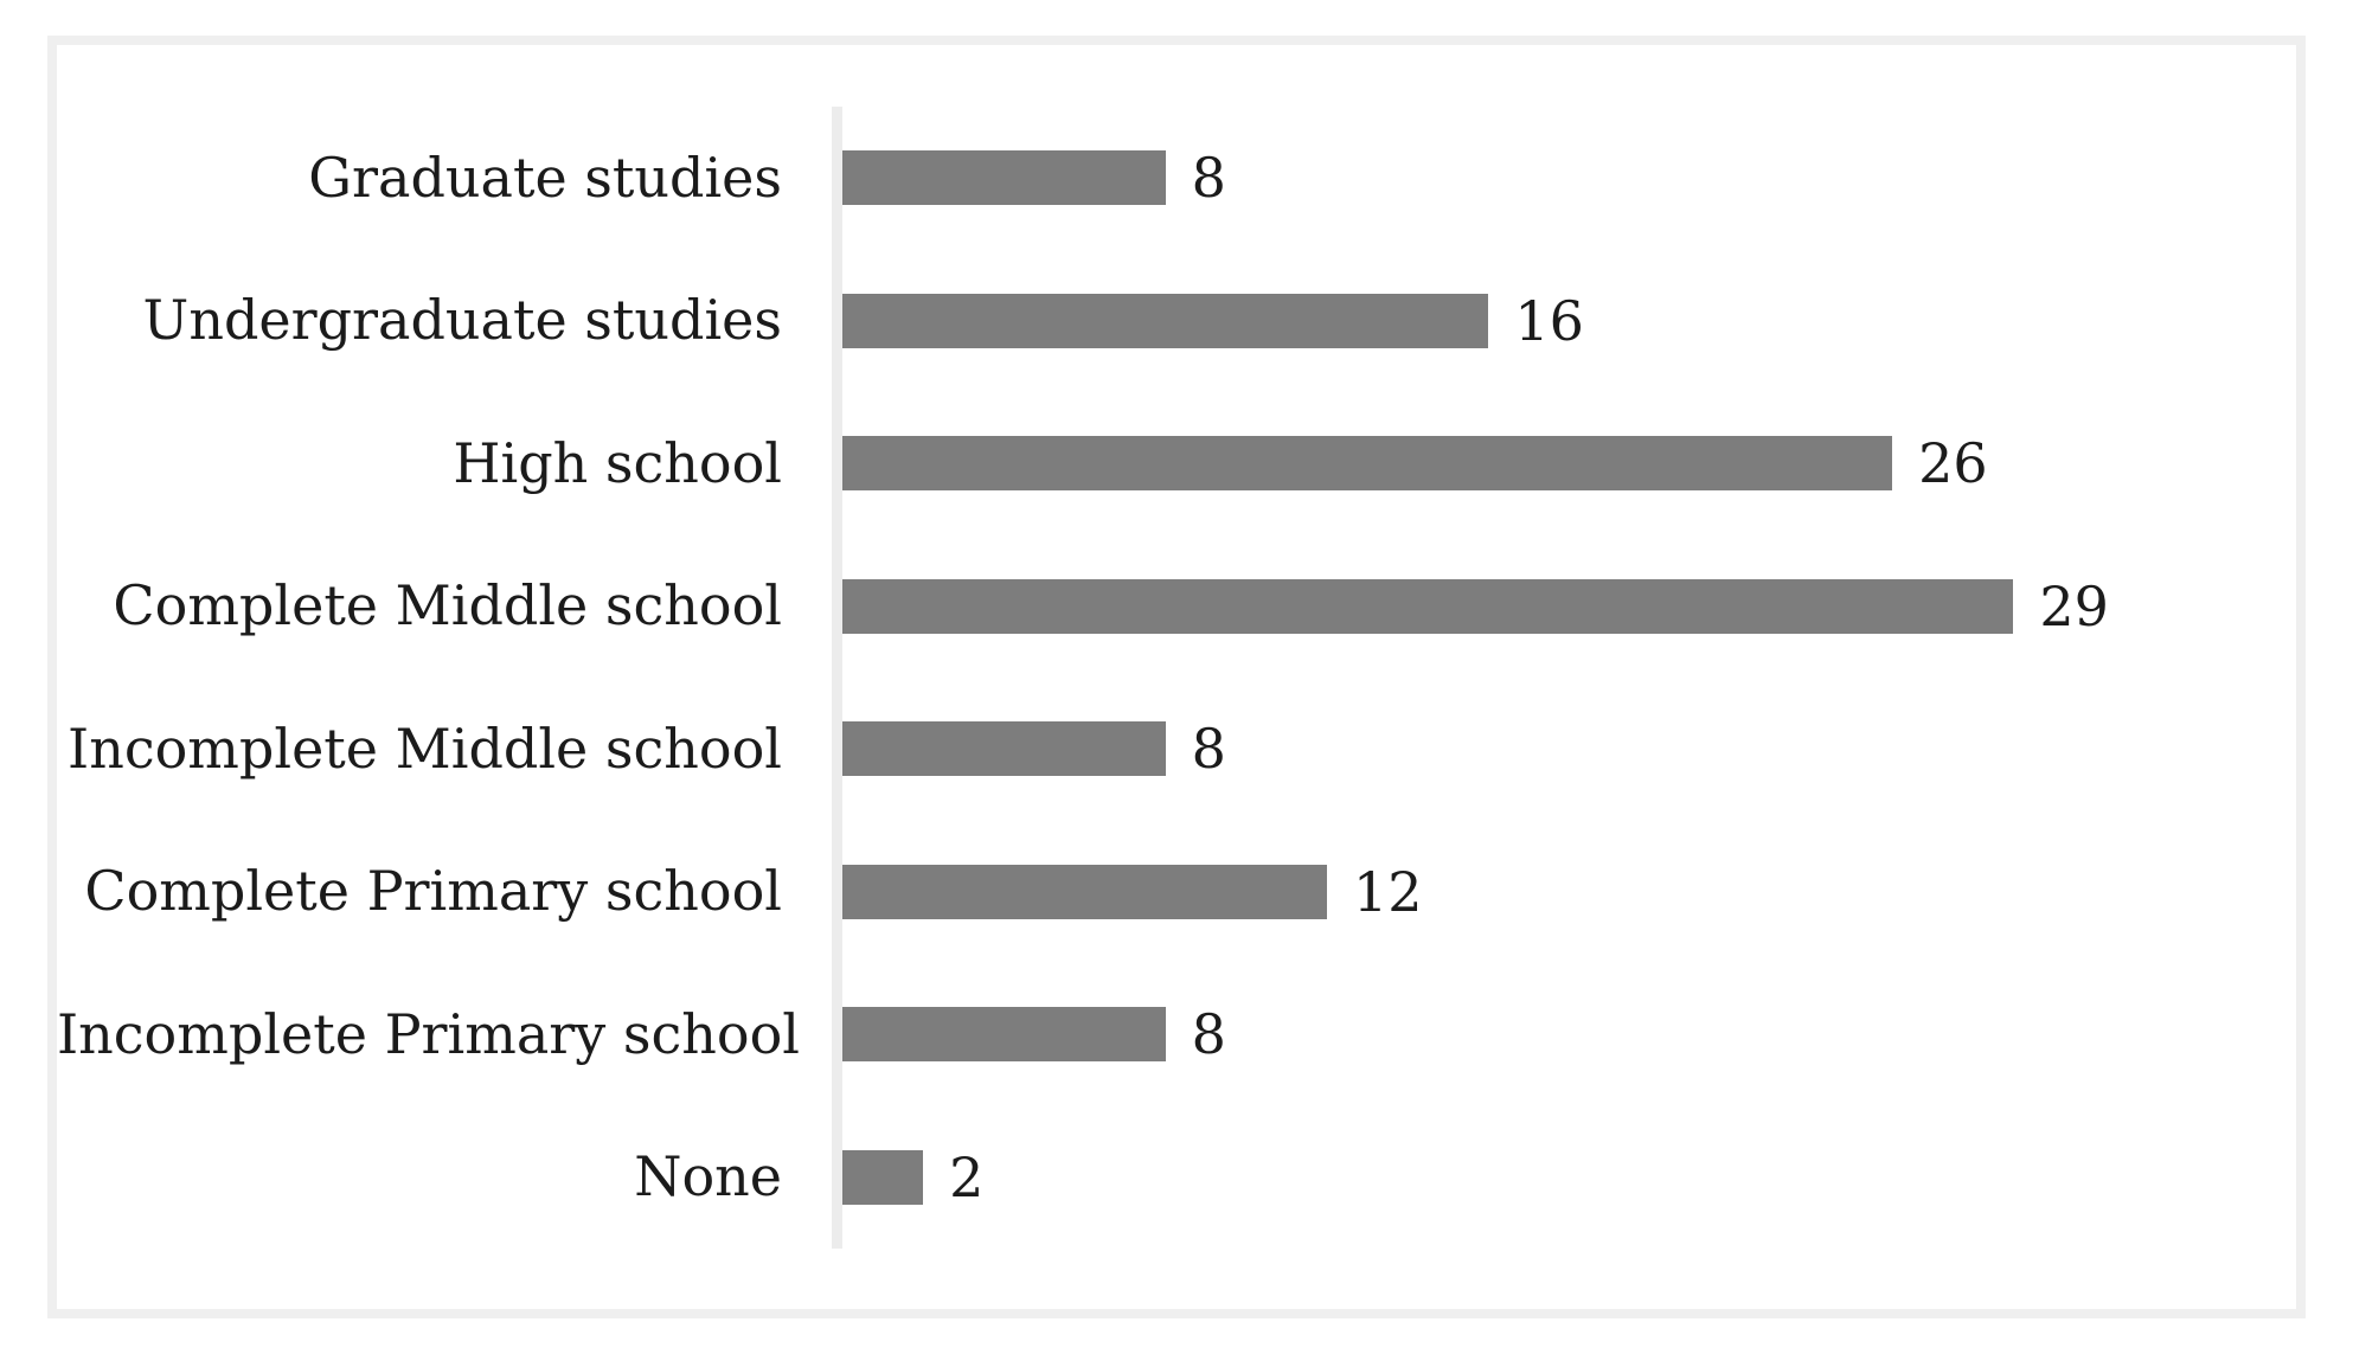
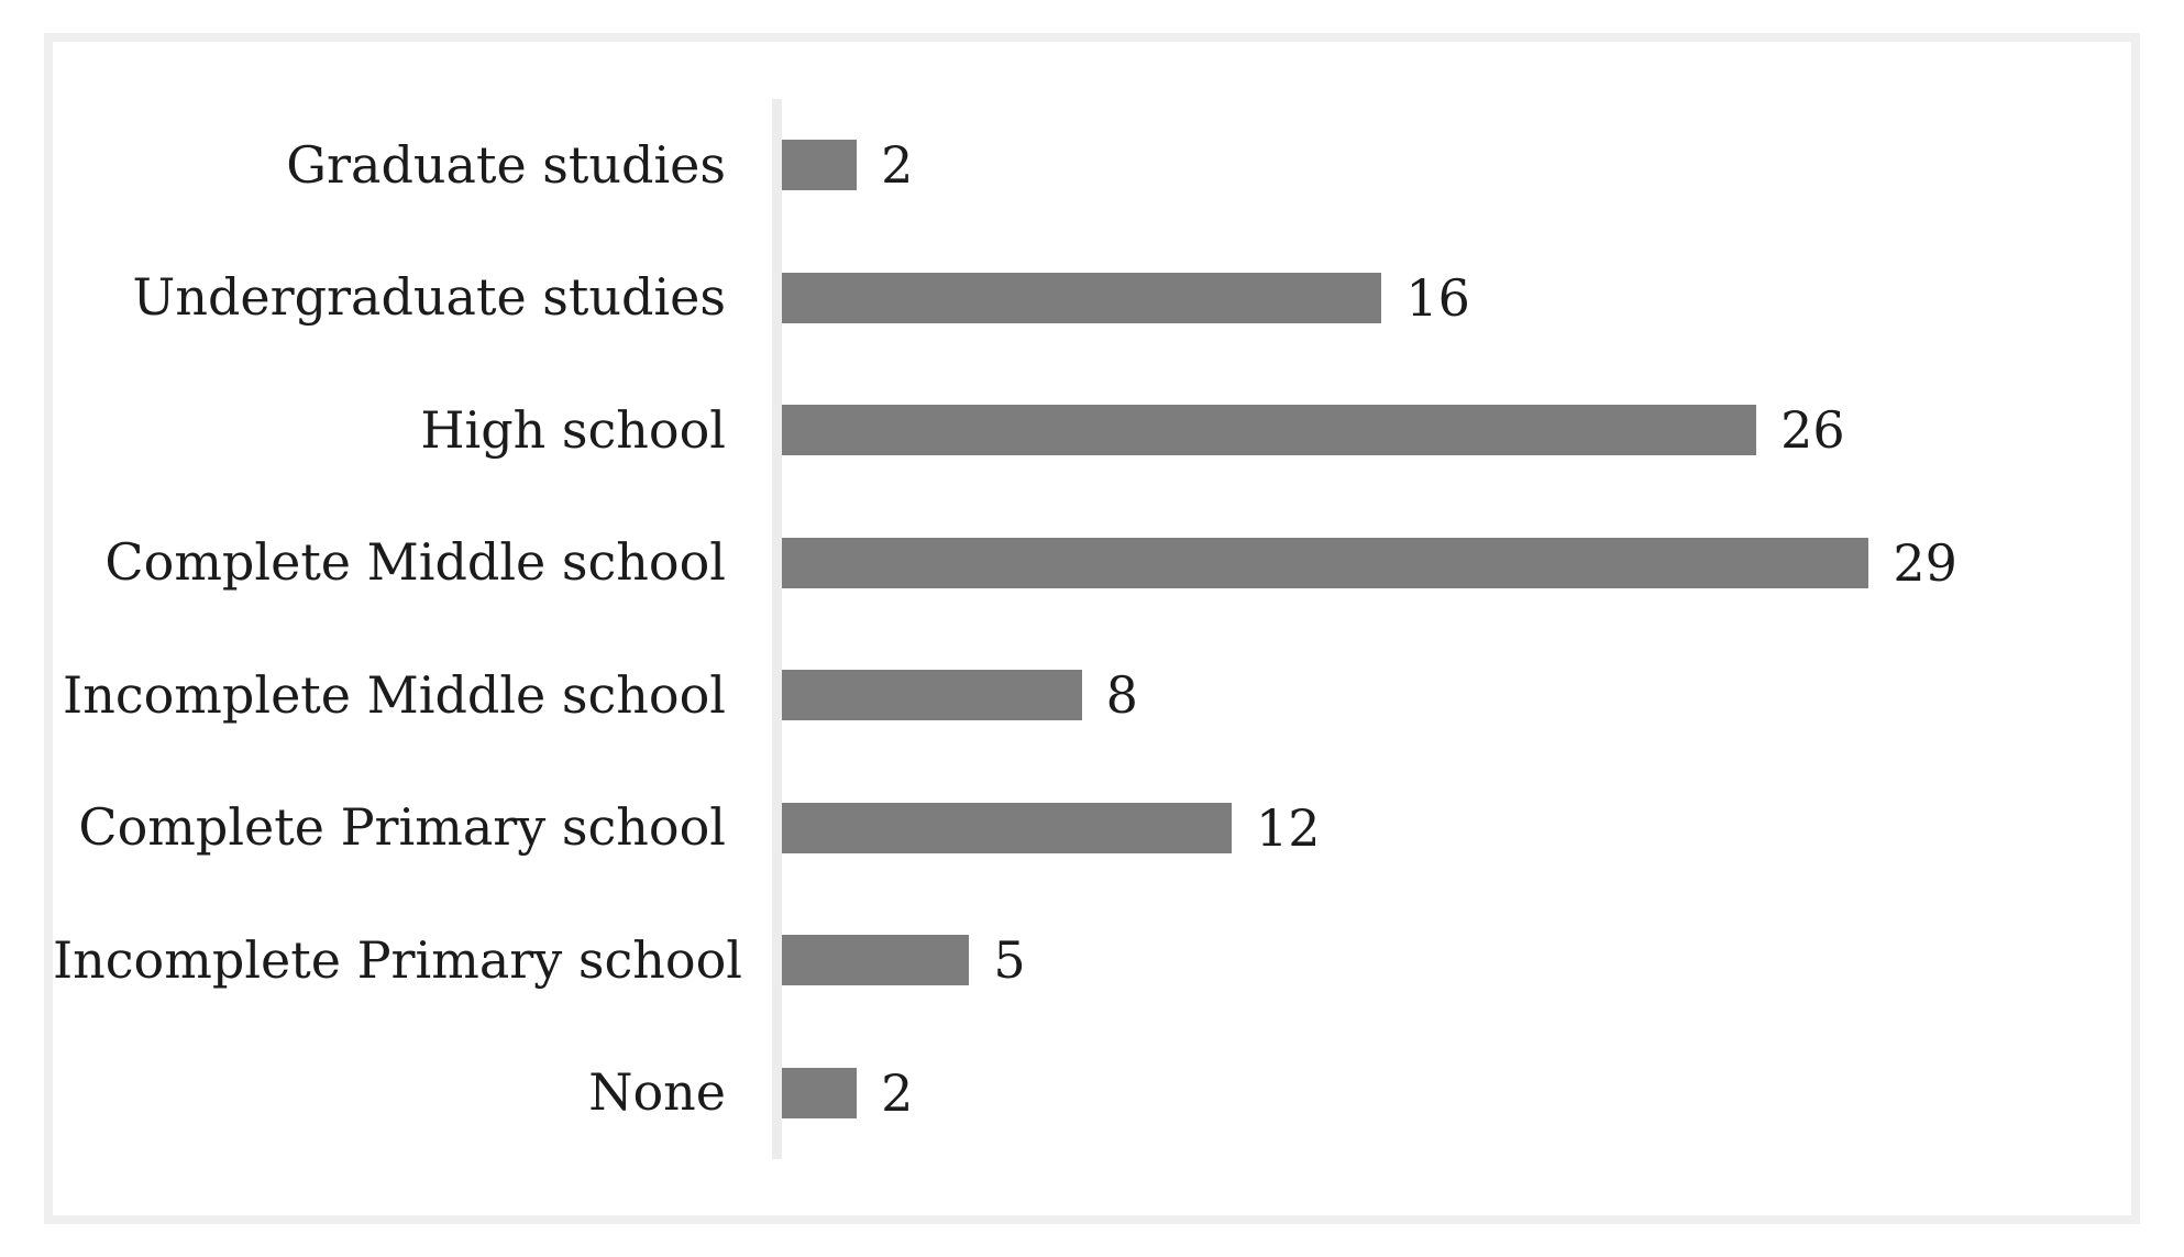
Graduate studies: 8 -> 2
Incomplete Primary school: 8 -> 5
